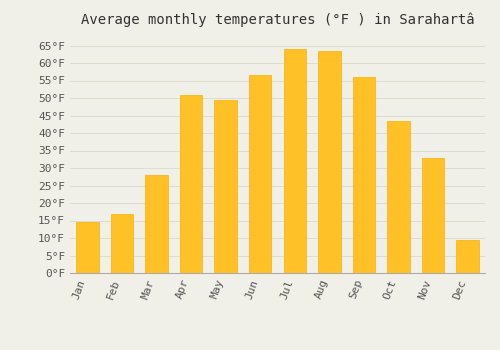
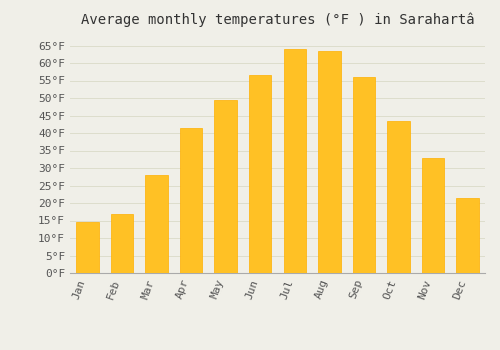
Apr: 51.0°F -> 41.5°F
Dec: 9.5°F -> 21.5°F
